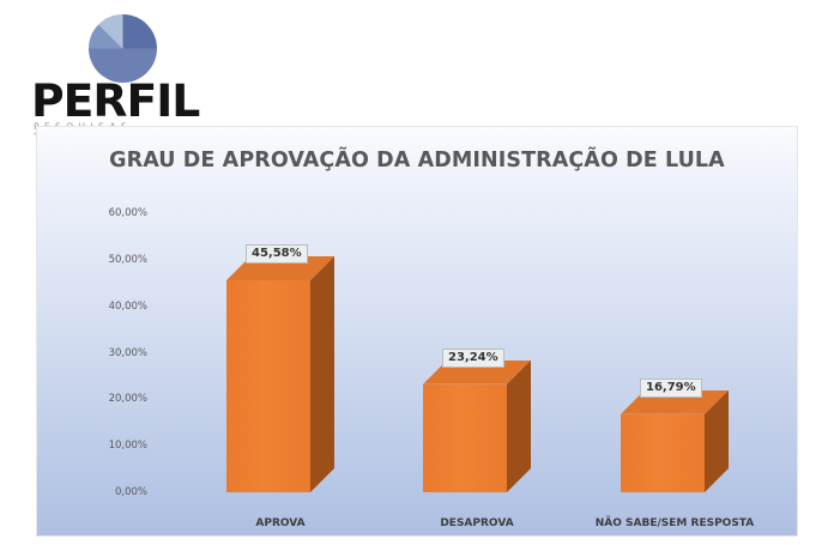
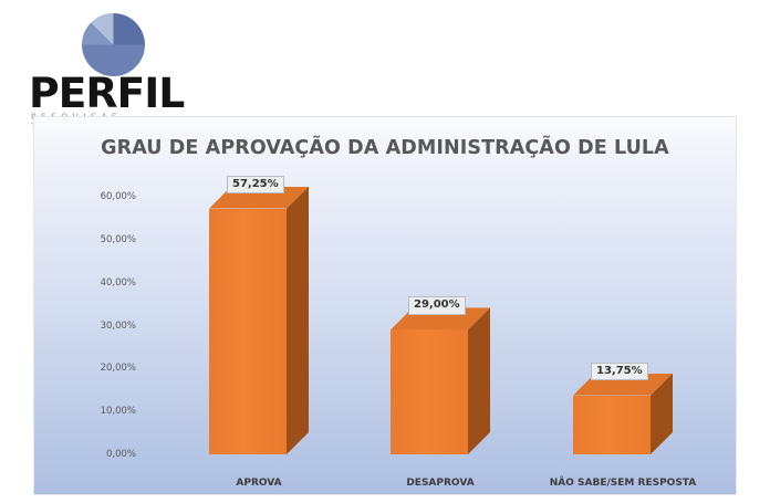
APROVA: 45,58% -> 57,25%
DESAPROVA: 23,24% -> 29,00%
NÃO SABE/SEM RESPOSTA: 16,79% -> 13,75%
